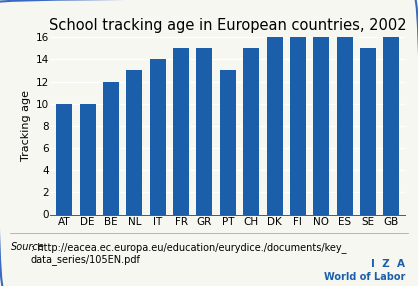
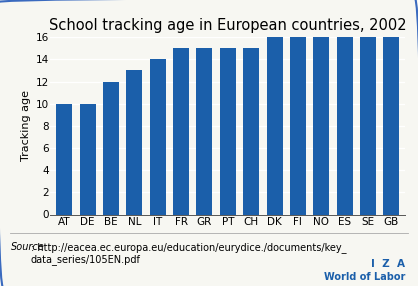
PT: 13 -> 15
SE: 15 -> 16
